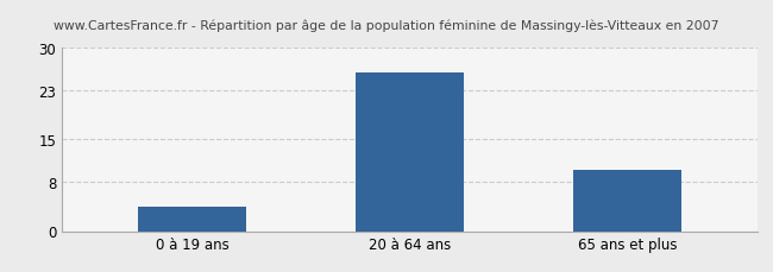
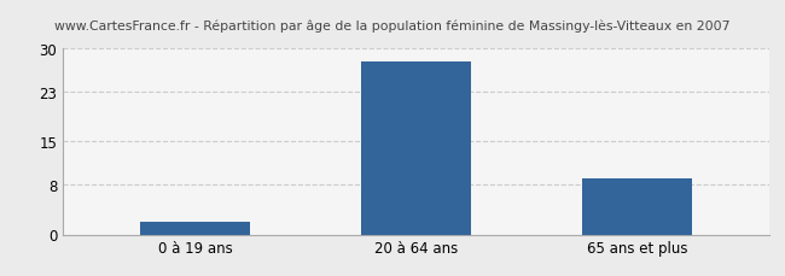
0 à 19 ans: 4 -> 2
20 à 64 ans: 26 -> 28
65 ans et plus: 10 -> 9
